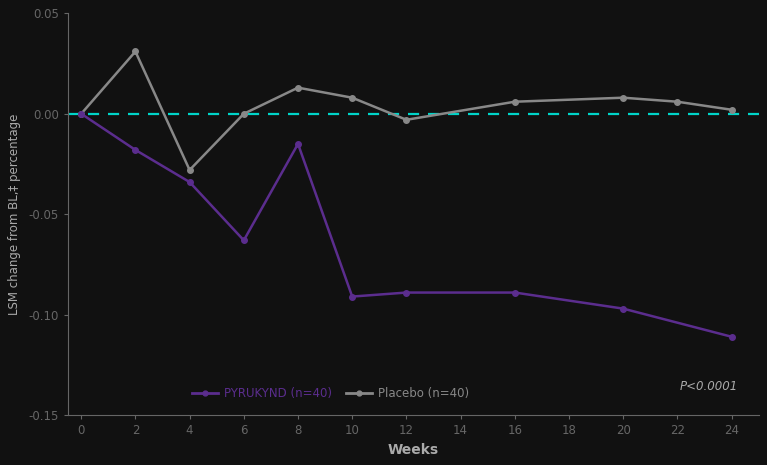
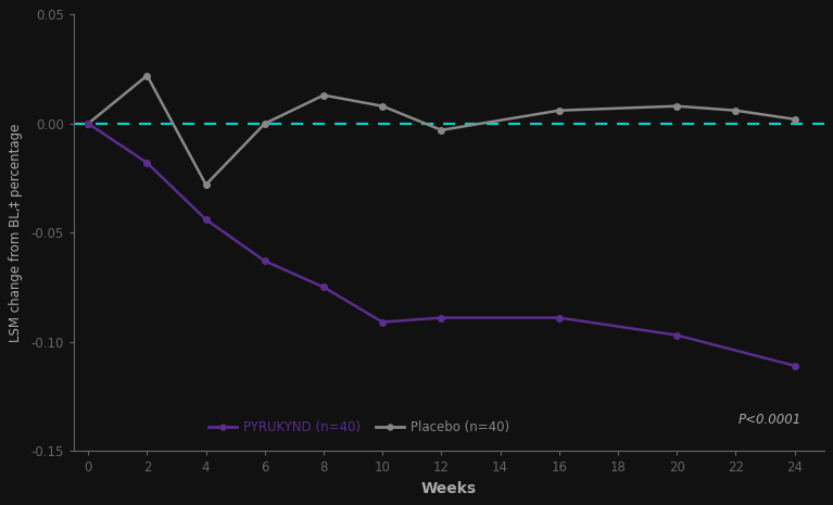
Placebo (n=40)/2: 0.031 -> 0.022
PYRUKYND (n=40)/4: -0.034 -> -0.044
PYRUKYND (n=40)/8: -0.015 -> -0.075
